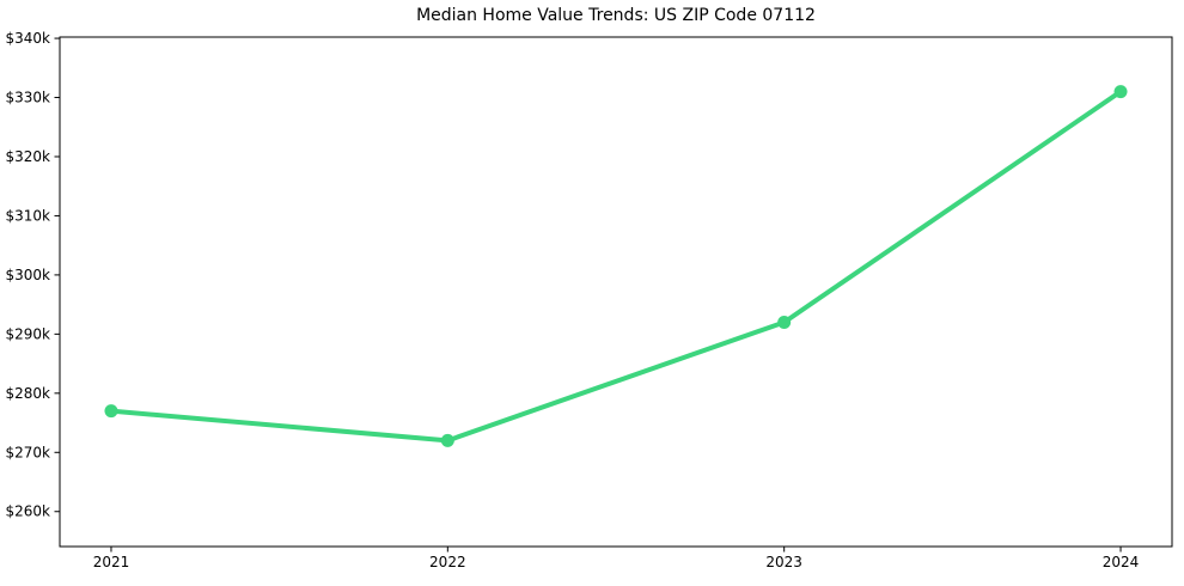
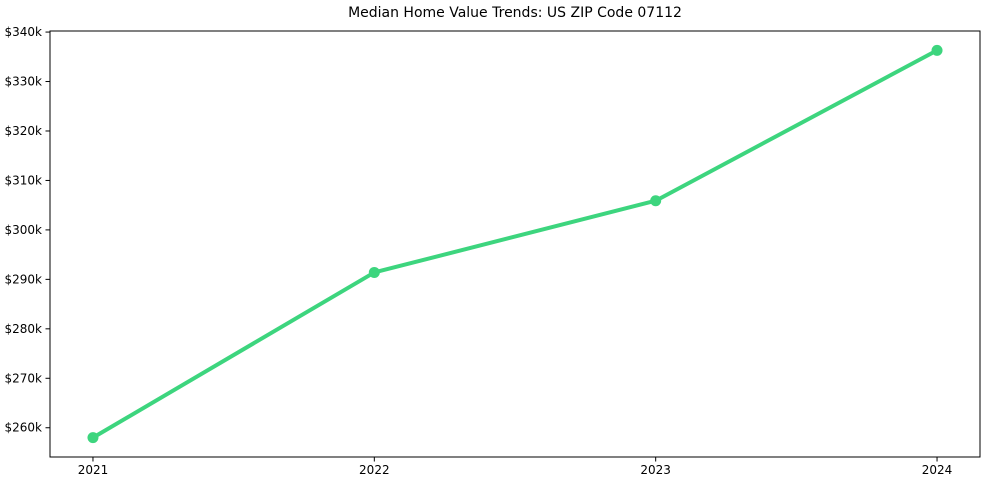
2021: $277k -> $258k
2022: $272k -> $291k
2023: $292k -> $306k
2024: $331k -> $336k
